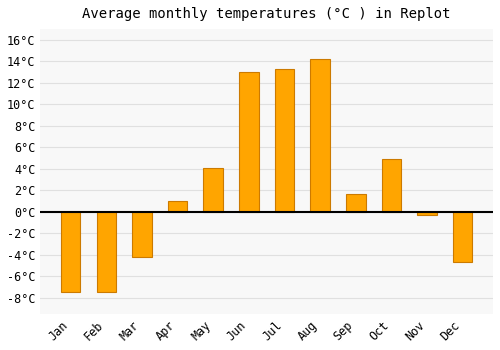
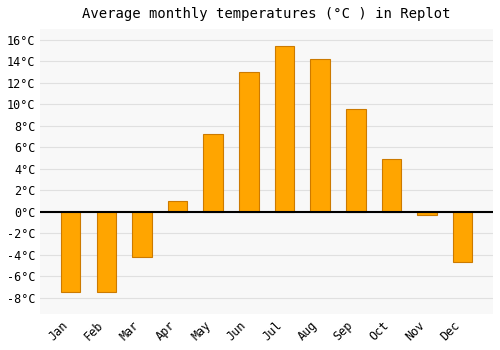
May: 4.1°C -> 7.2°C
Jul: 13.3°C -> 15.4°C
Sep: 1.7°C -> 9.6°C
